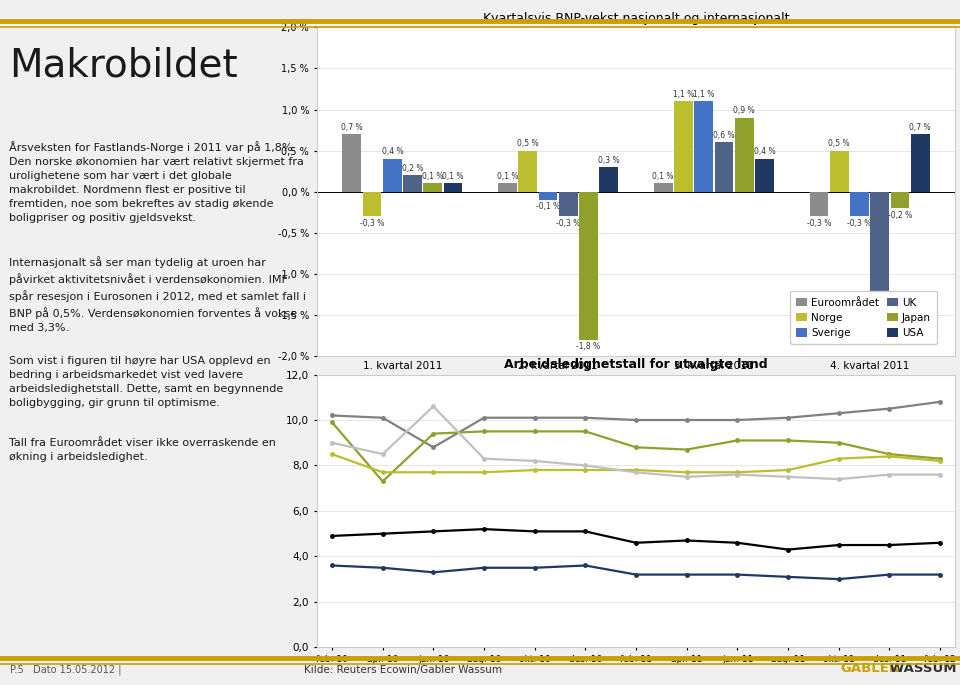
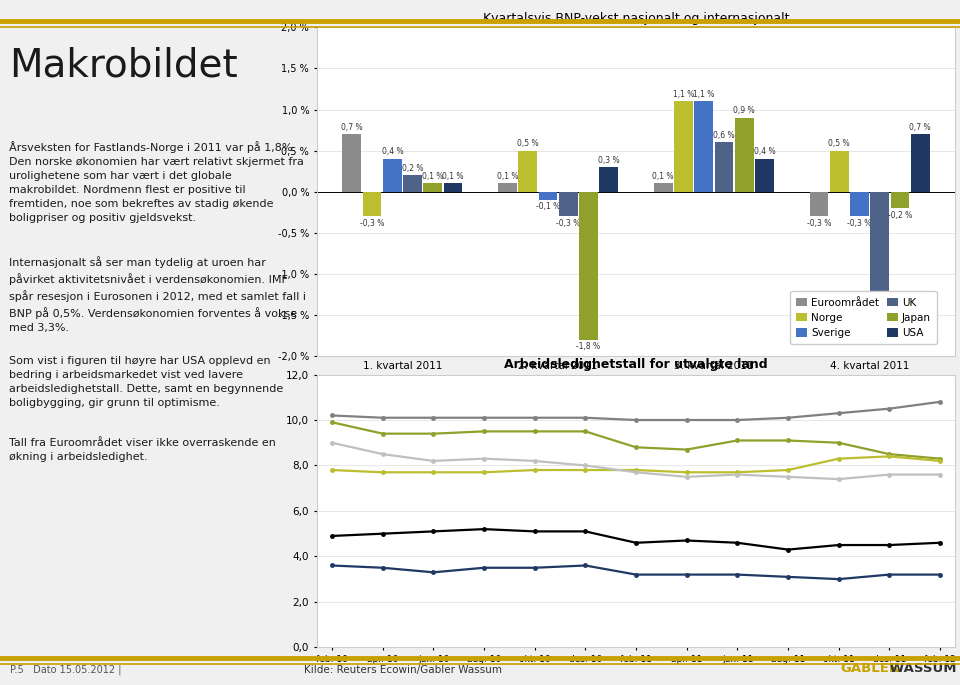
UK/feb. 10: 8,5 -> 7,8
USA/apr. 10: 7,3 -> 9,4
Euroområdet/jun. 10: 8,8 -> 10,1
Sverige/jun. 10: 10,6 -> 8,2
